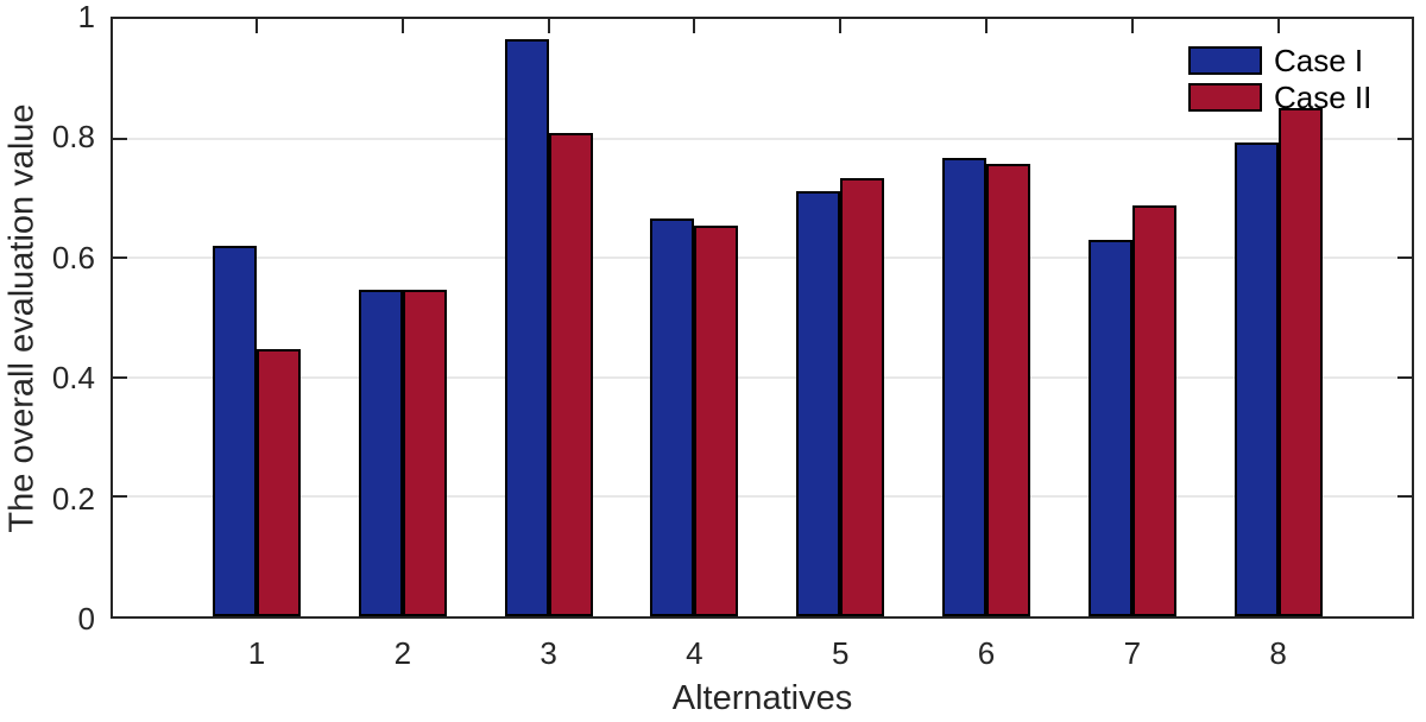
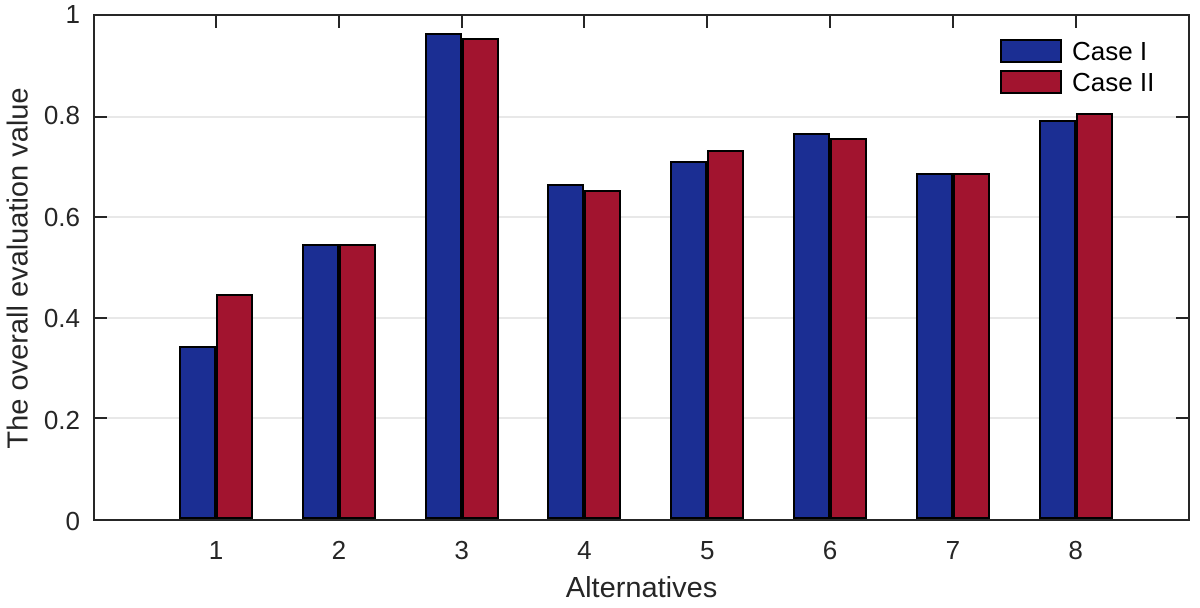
Case I/1: 0.62 -> 0.34
Case II/3: 0.81 -> 0.96
Case I/7: 0.63 -> 0.69
Case II/8: 0.85 -> 0.81
